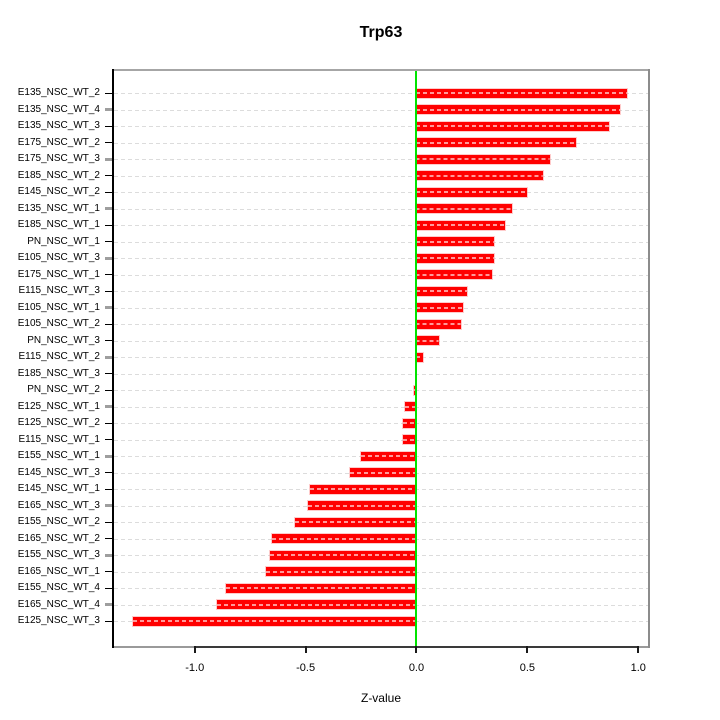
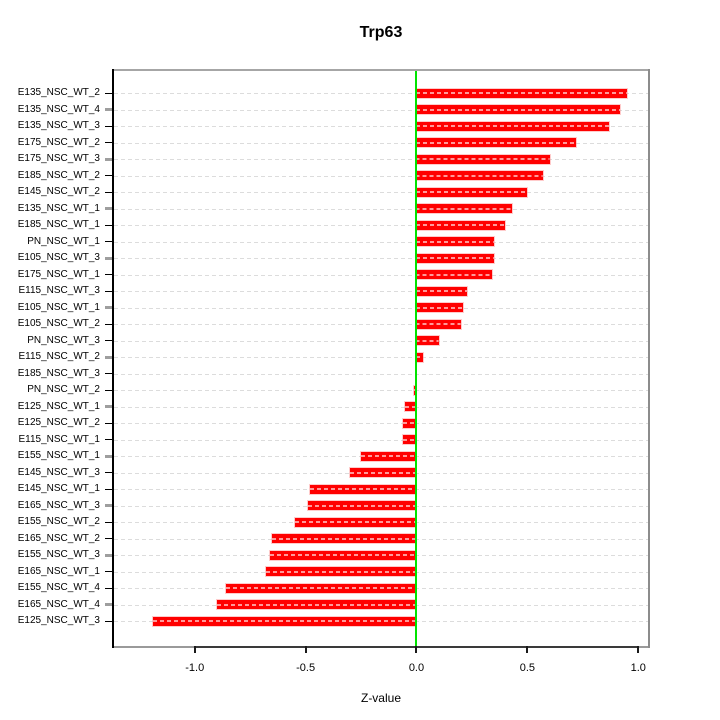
E125_NSC_WT_3: -1.28 -> -1.19
